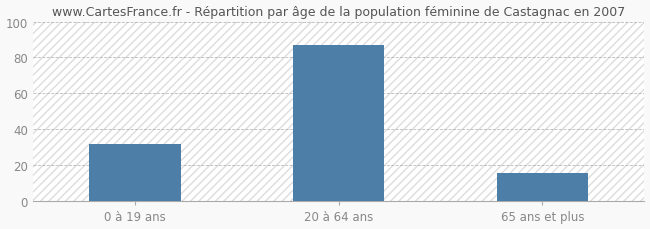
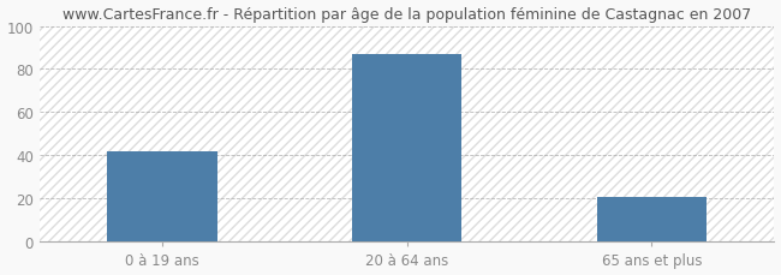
0 à 19 ans: 32 -> 42
65 ans et plus: 16 -> 21
